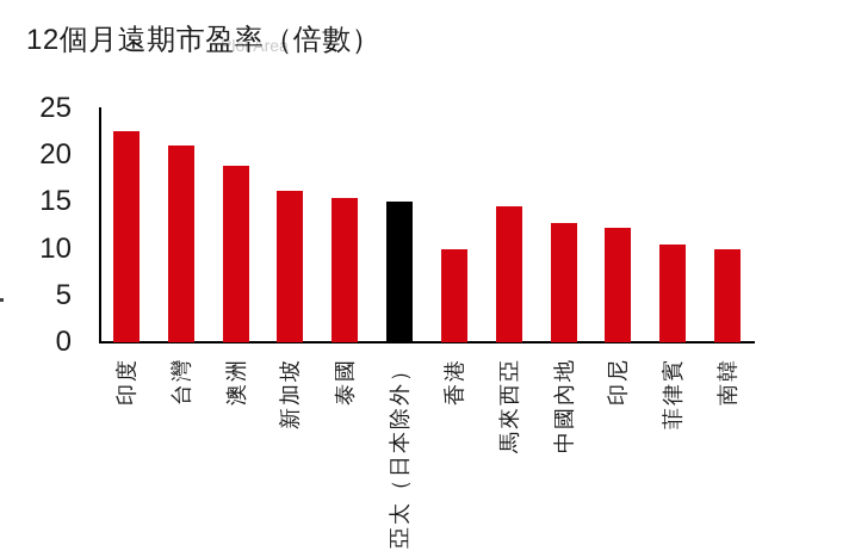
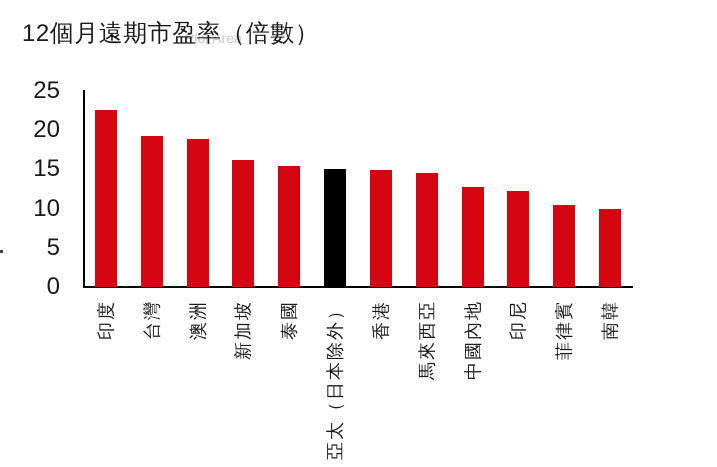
台灣: 21 -> 19
香港: 10 -> 15
